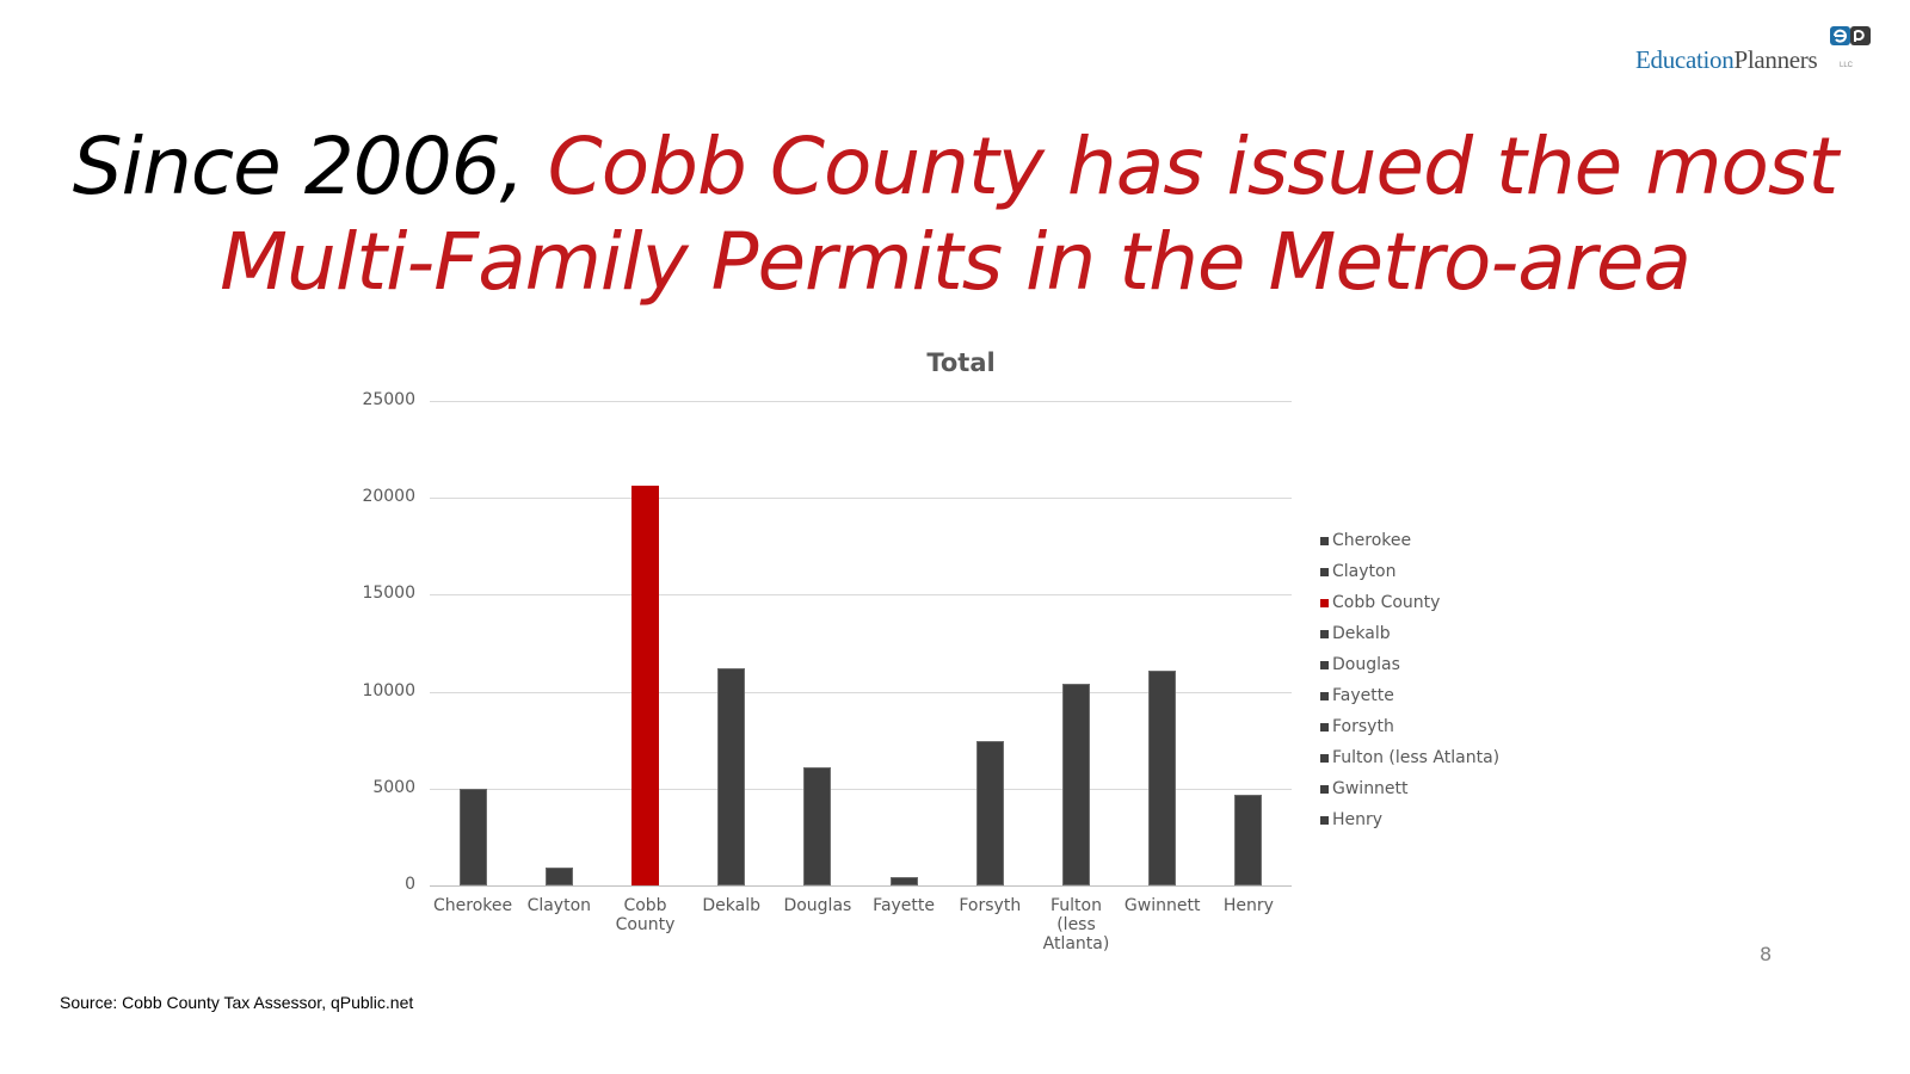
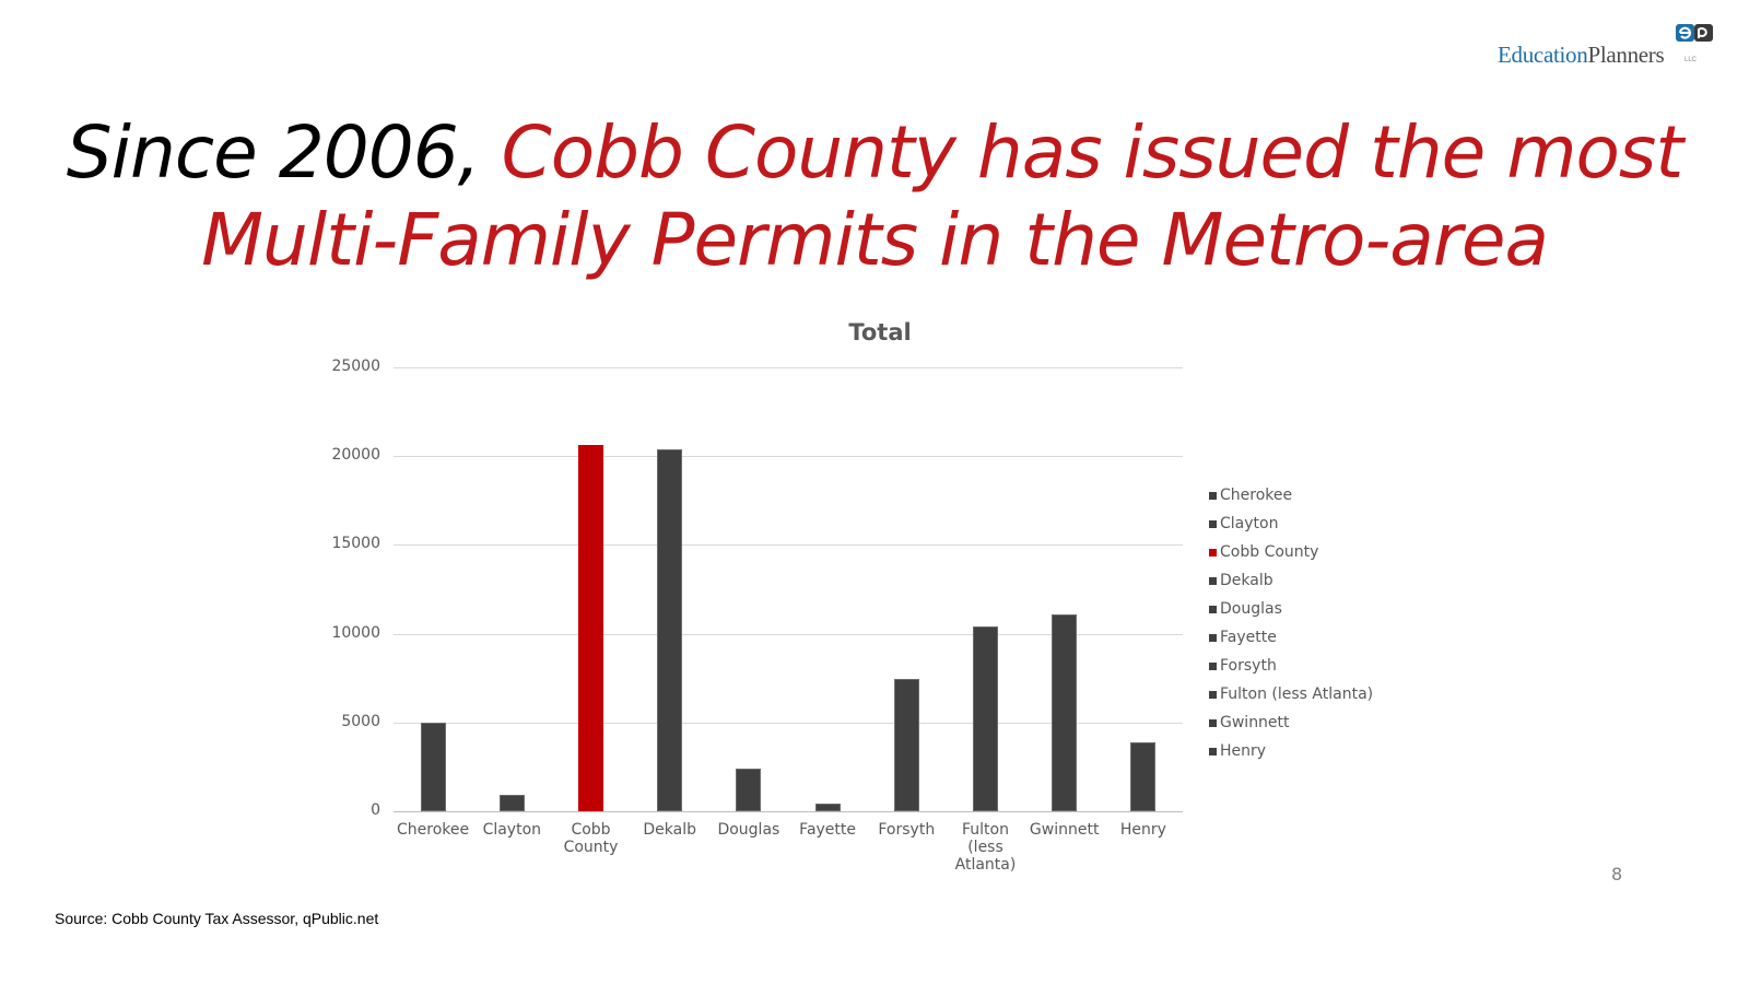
Dekalb: 11200 -> 20400
Douglas: 6100 -> 2400
Henry: 4700 -> 3900
